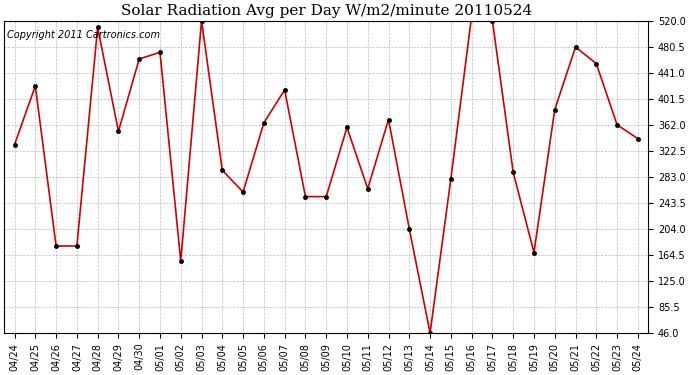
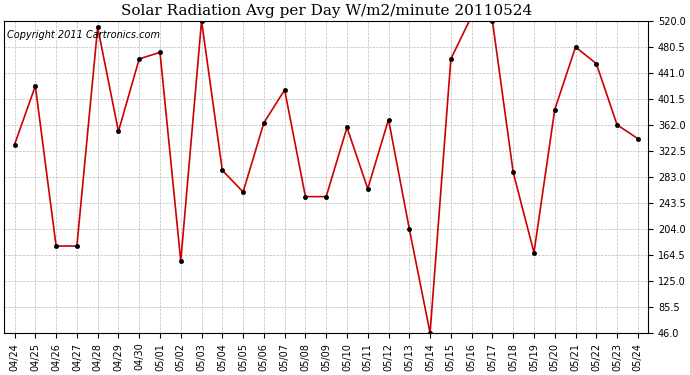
05/15: 280 -> 462
